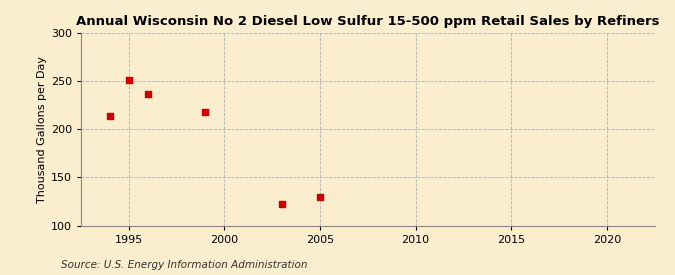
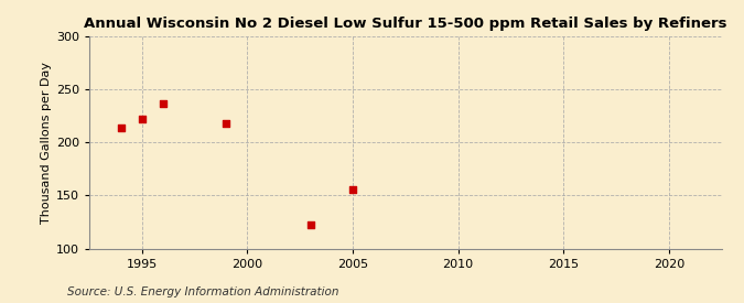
1995: 251 -> 222
2005: 130 -> 156
